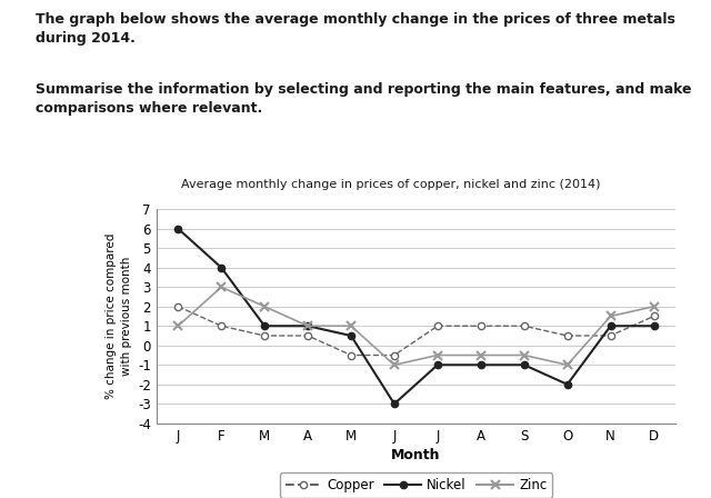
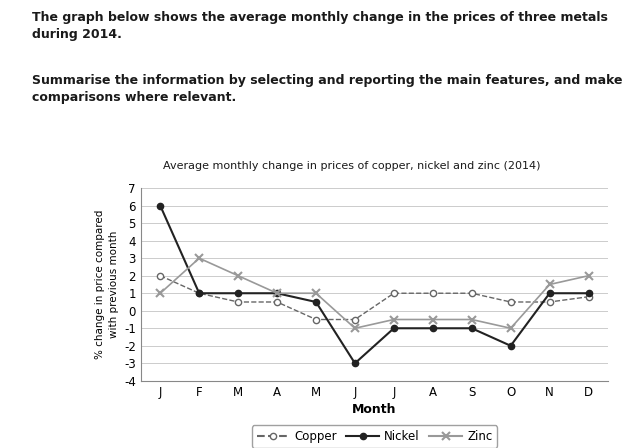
Nickel/F: 4.0 -> 1.0
Copper/D: 1.5 -> 0.8
